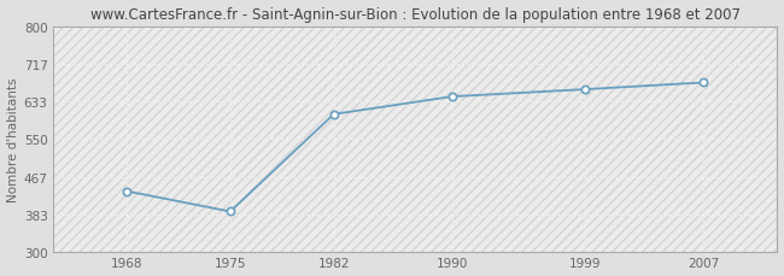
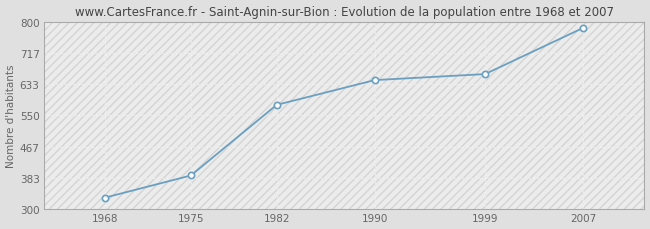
1968: 435 -> 331
1982: 605 -> 578
2007: 675 -> 783
